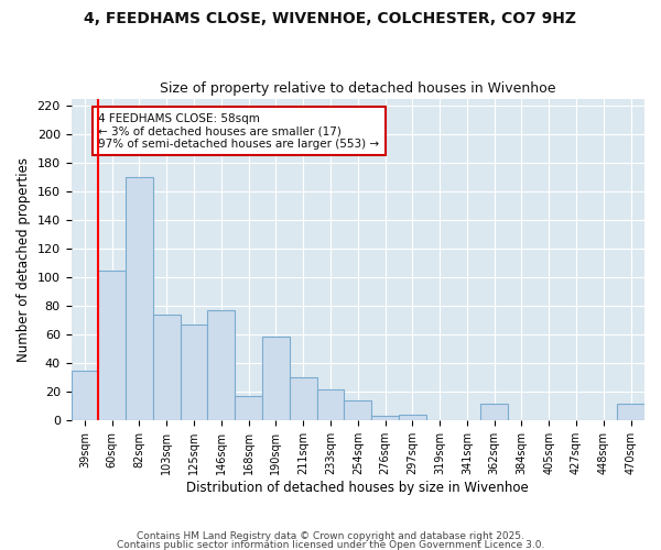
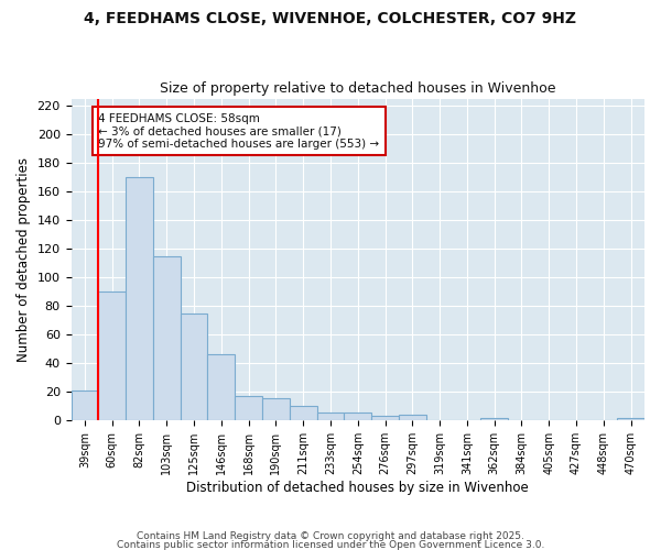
39sqm: 35 -> 21
60sqm: 105 -> 90
103sqm: 74 -> 115
125sqm: 67 -> 75
146sqm: 77 -> 46
190sqm: 59 -> 16
211sqm: 30 -> 10
233sqm: 22 -> 6
254sqm: 14 -> 6
362sqm: 12 -> 2
470sqm: 12 -> 2
